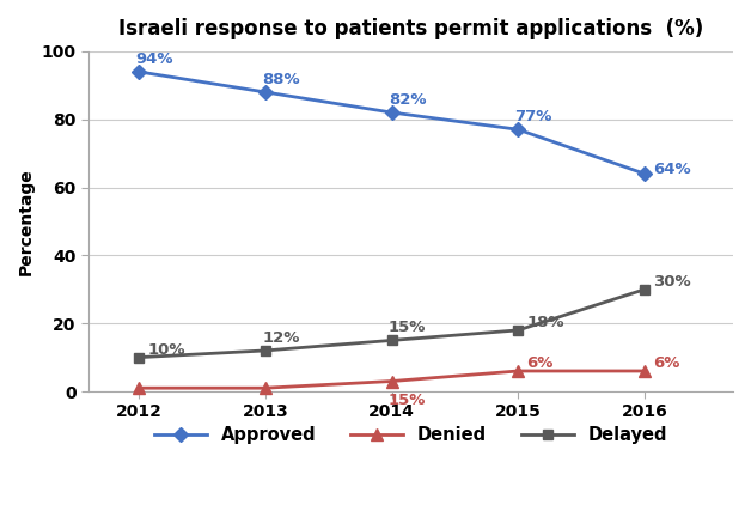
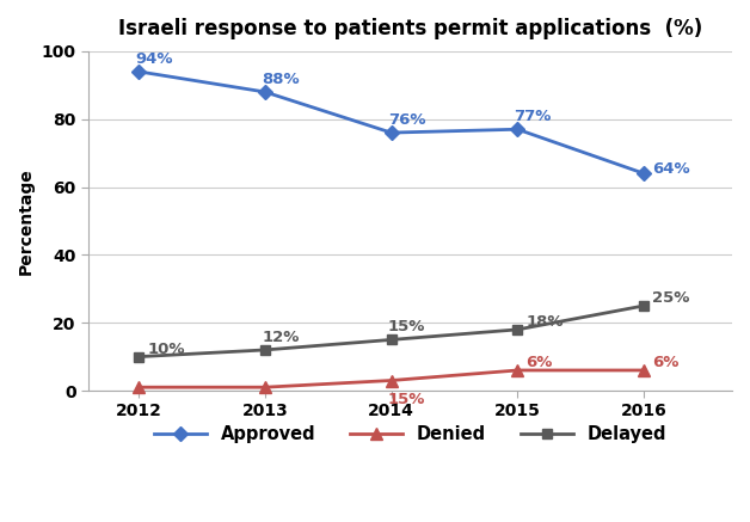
Approved/2014: 82% -> 76%
Delayed/2016: 30% -> 25%
